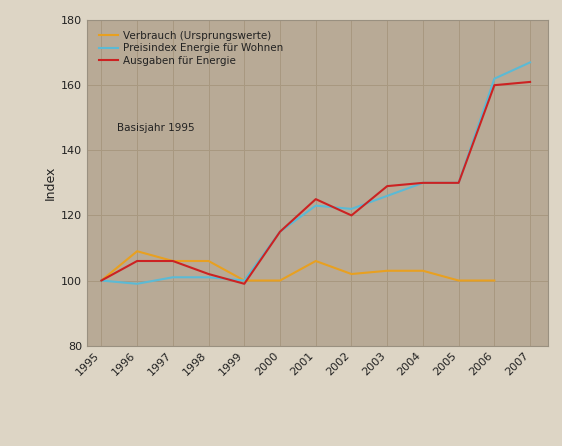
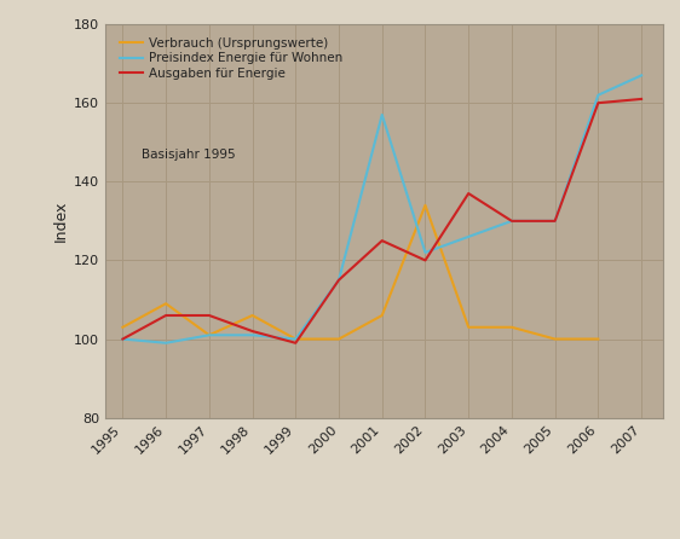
Verbrauch (Ursprungswerte)/1995: 100 -> 103
Verbrauch (Ursprungswerte)/1997: 106 -> 101
Preisindex Energie für Wohnen/2001: 123 -> 157
Verbrauch (Ursprungswerte)/2002: 102 -> 134
Ausgaben für Energie/2003: 129 -> 137
